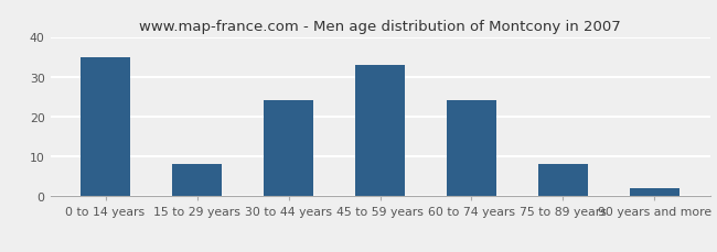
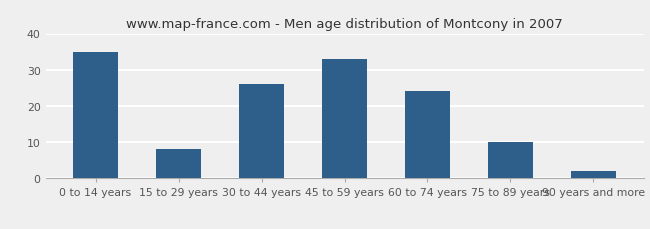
30 to 44 years: 24 -> 26
75 to 89 years: 8 -> 10
